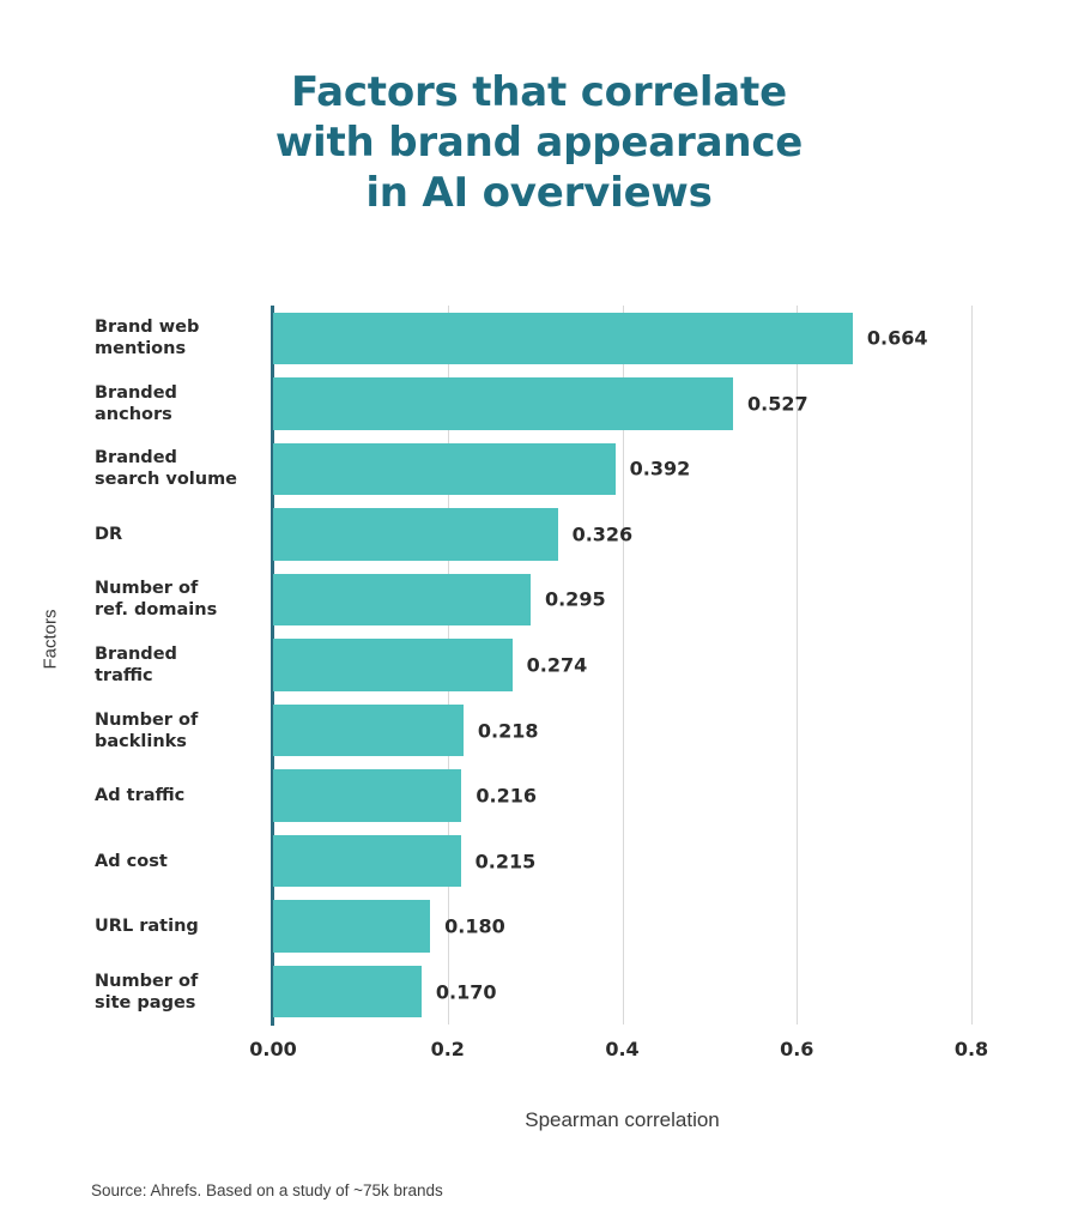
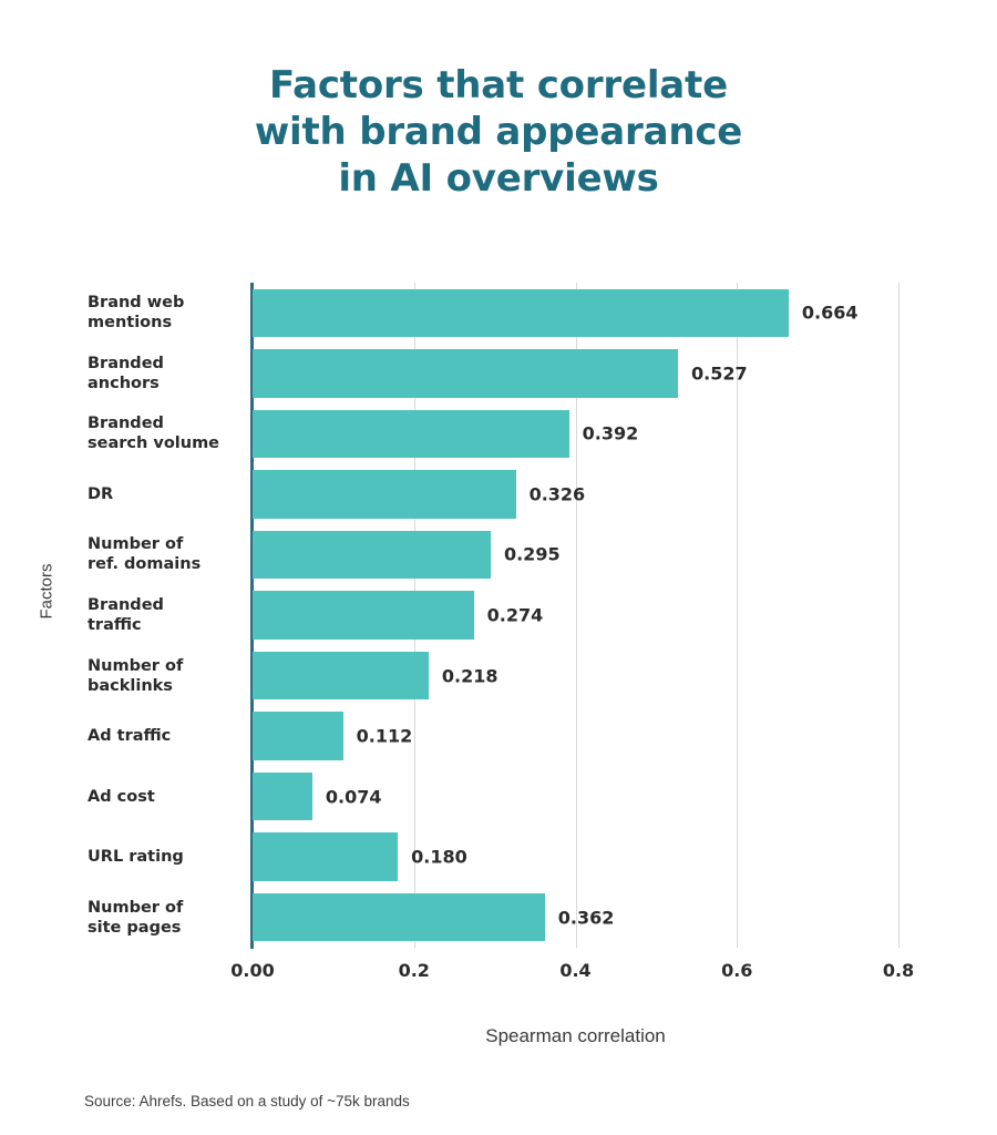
Ad traffic: 0.216 -> 0.112
Ad cost: 0.215 -> 0.074
Number of site pages: 0.170 -> 0.362
